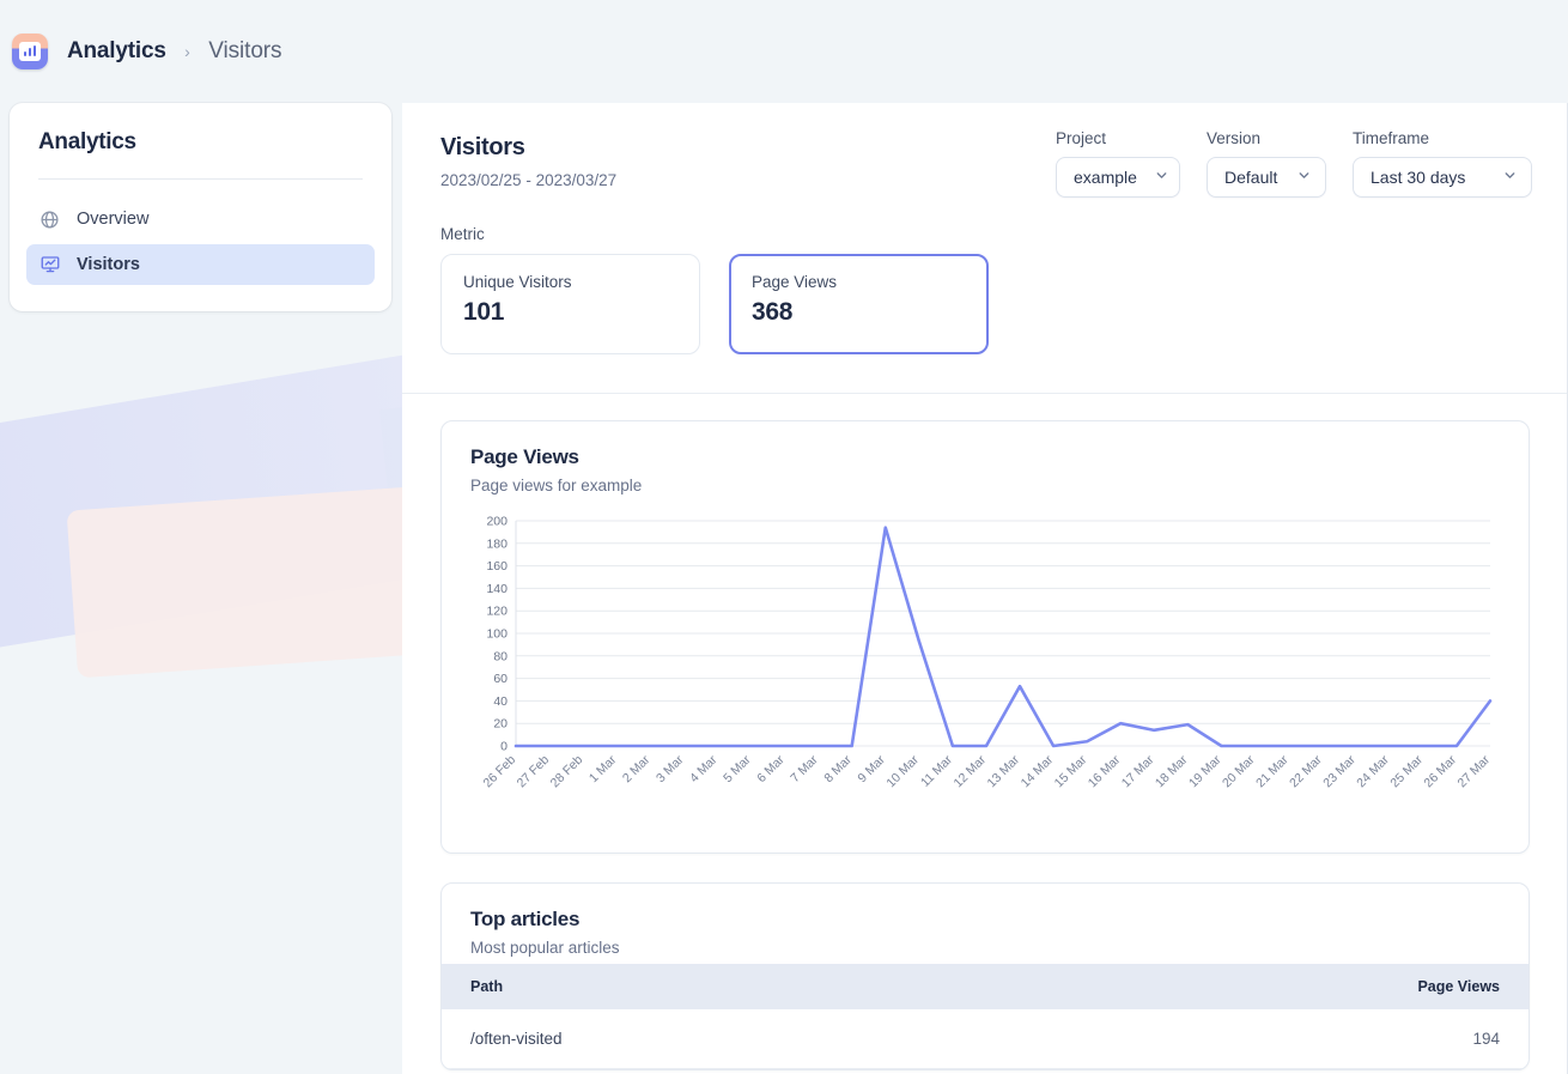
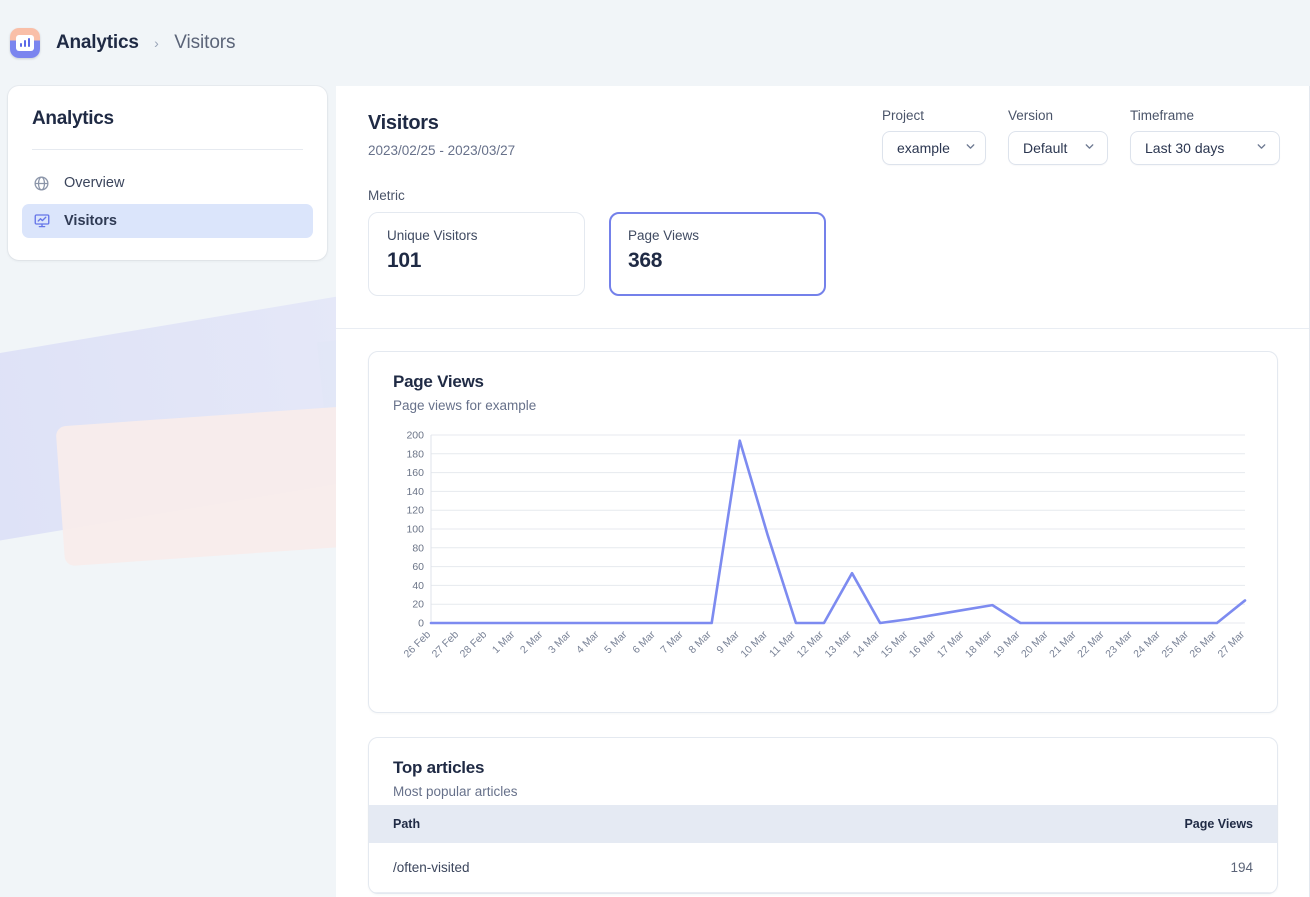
16 Mar: 20 -> 10
27 Mar: 40 -> 20
